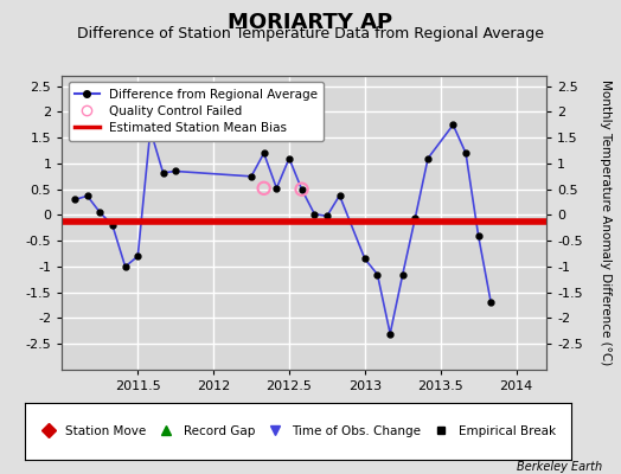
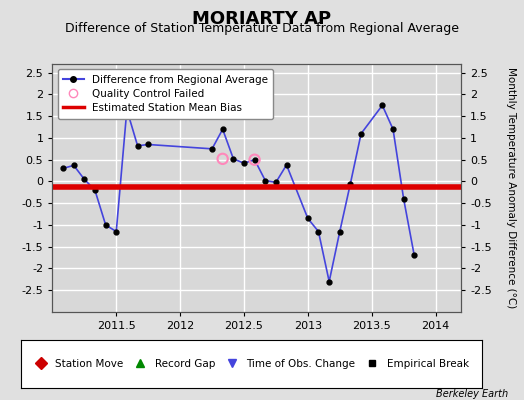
Difference from Regional Average/2011.5: -0.80 -> -1.15
Difference from Regional Average/2012.5: 1.10 -> 0.42
